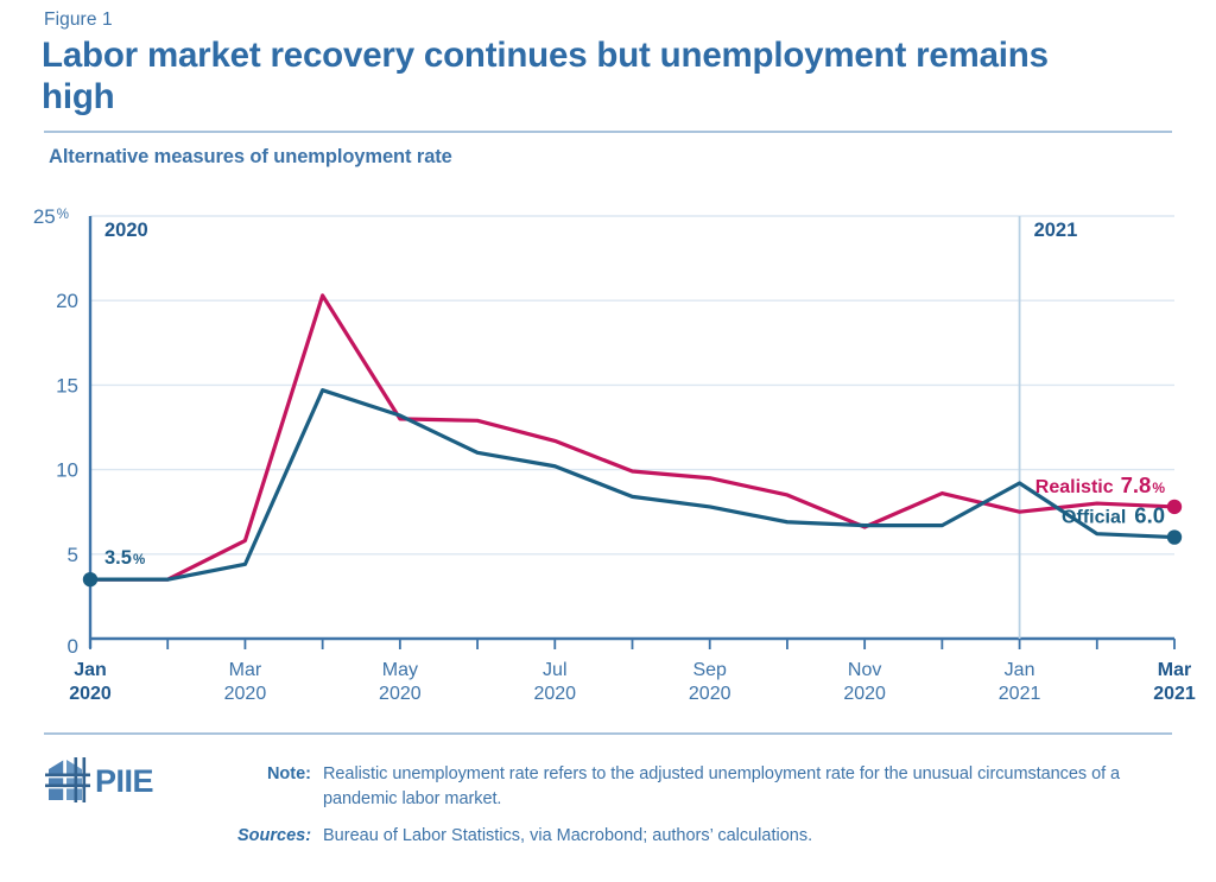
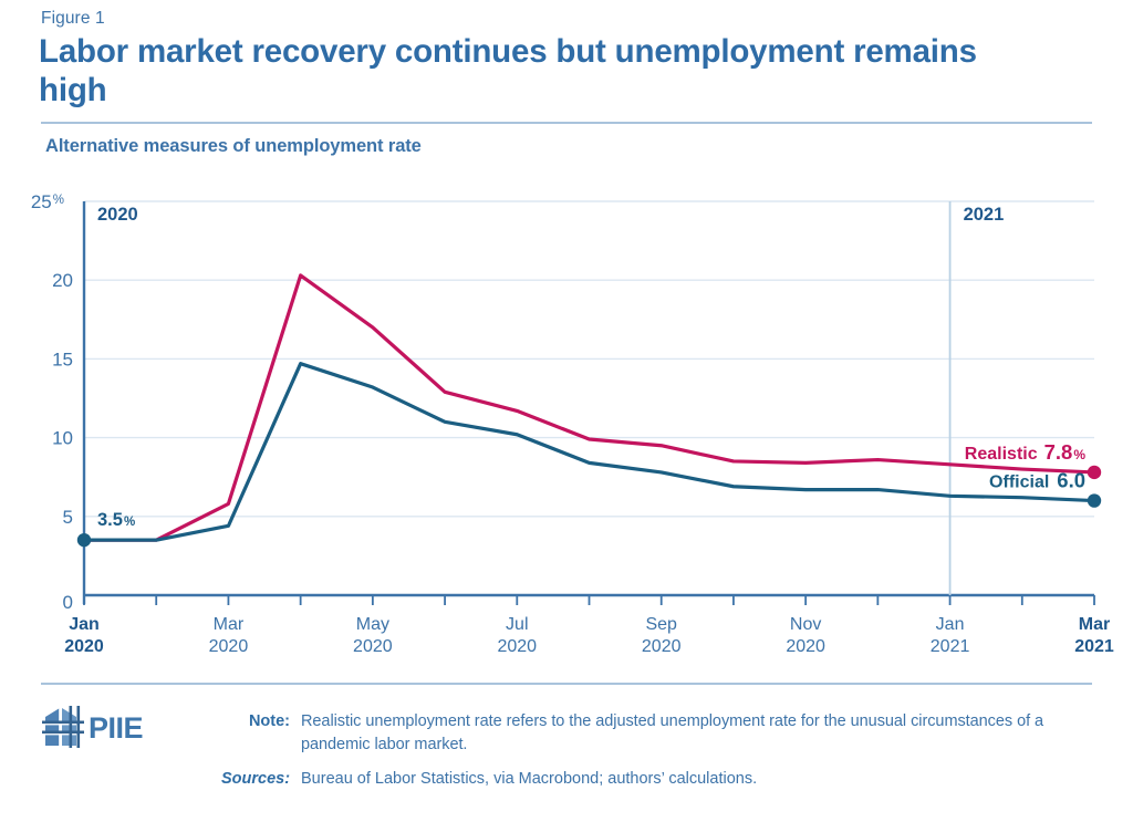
Realistic/May 2020: 13.0 -> 17.0
Realistic/Nov 2020: 6.6 -> 8.4
Realistic/Jan 2021: 7.5 -> 8.3
Official/Jan 2021: 9.2 -> 6.3
